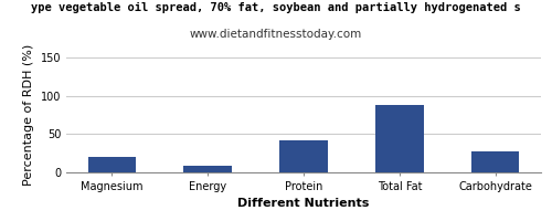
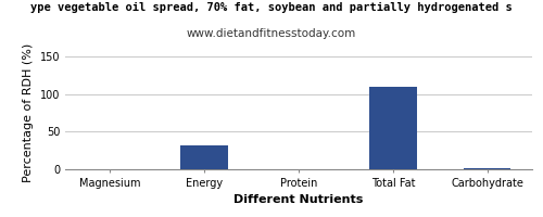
Magnesium: 20 -> 0
Energy: 8 -> 32
Protein: 42 -> 0
Total Fat: 88 -> 110
Carbohydrate: 28 -> 1
